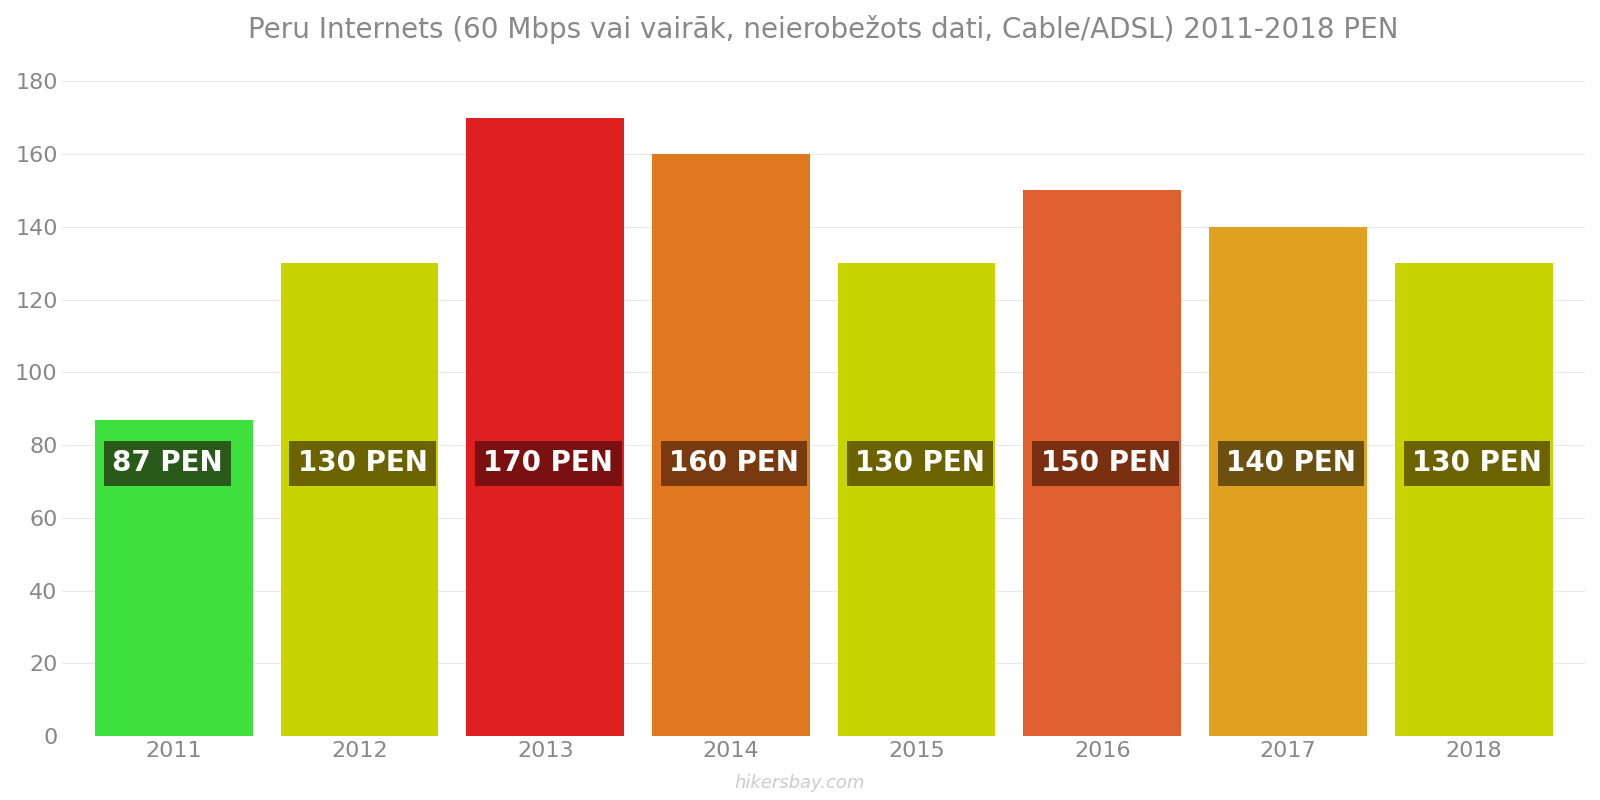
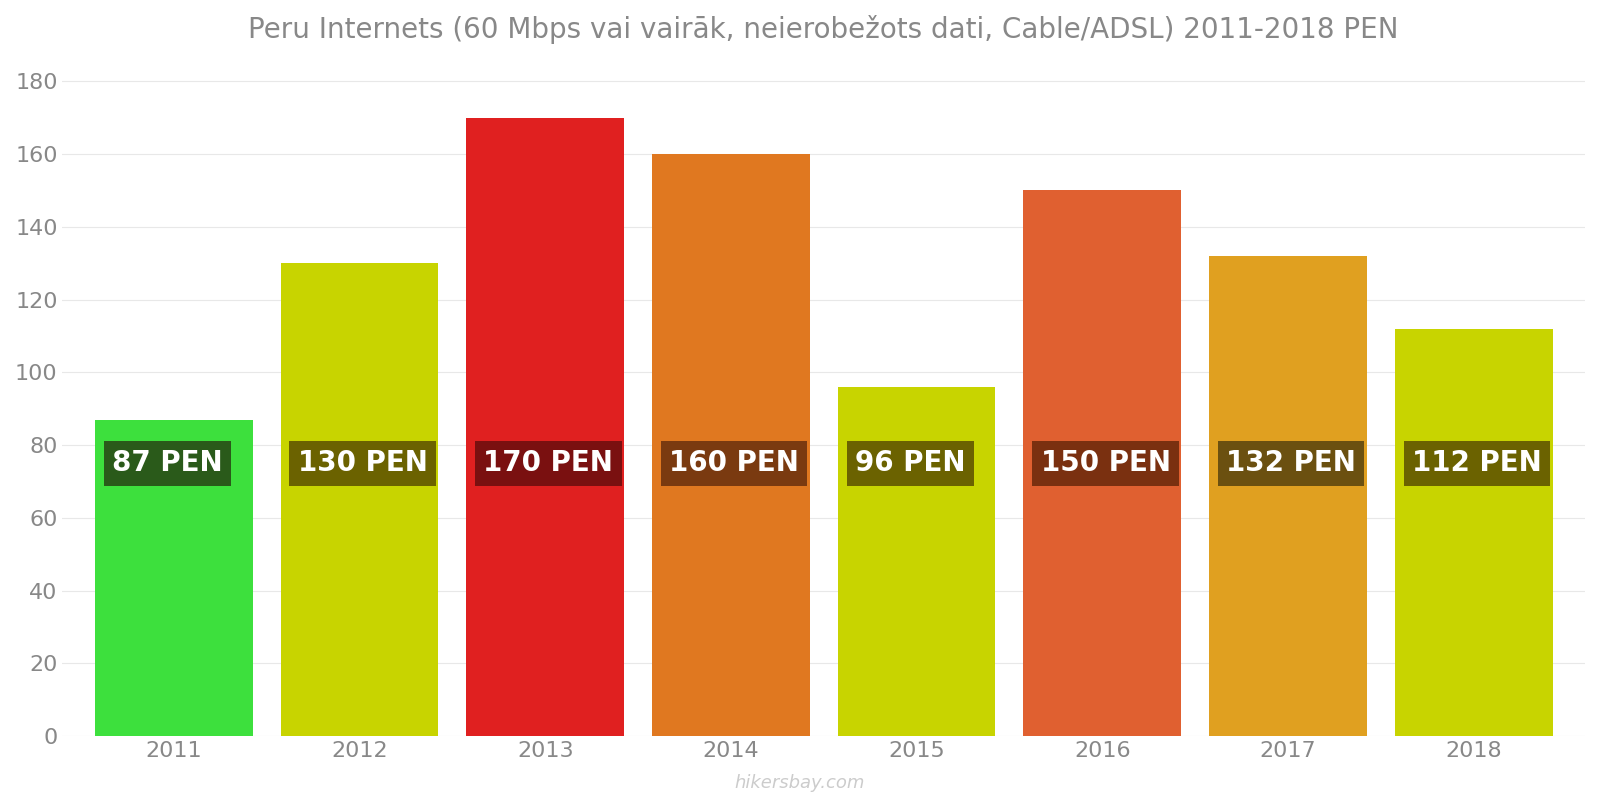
2015: 130 -> 96
2017: 140 -> 132
2018: 130 -> 112
